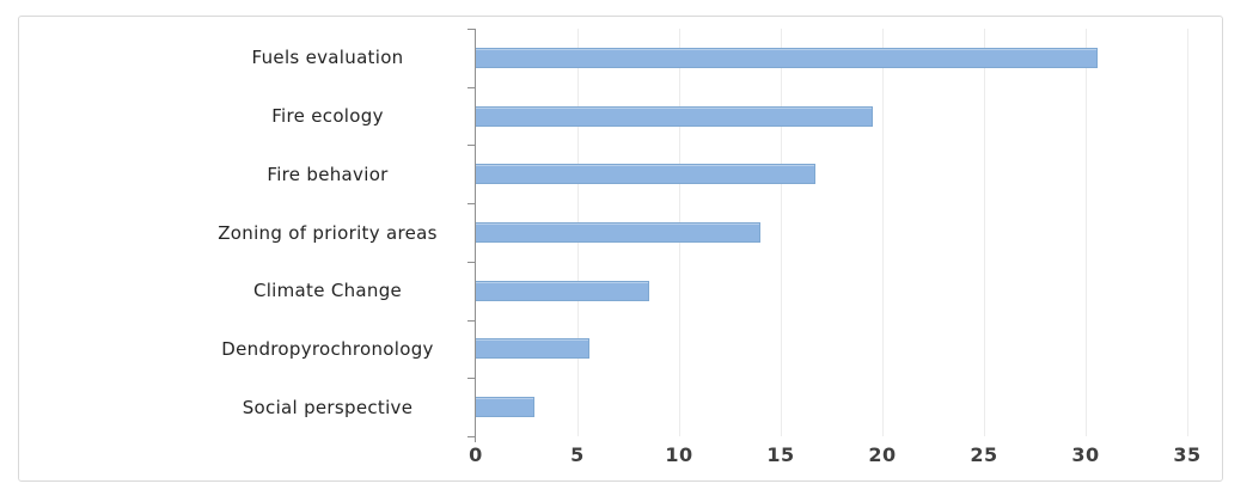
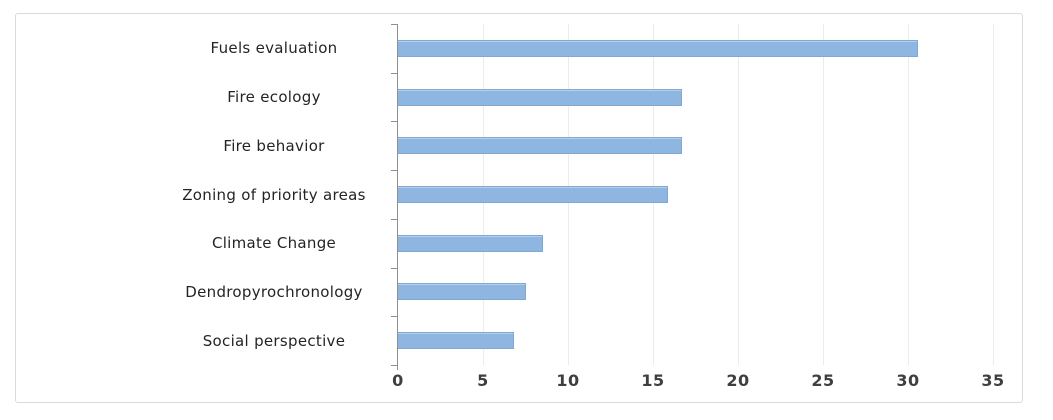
Fire ecology: 19.5 -> 16.7
Zoning of priority areas: 14.0 -> 15.9
Dendropyrochronology: 5.6 -> 7.5
Social perspective: 2.9 -> 6.8
